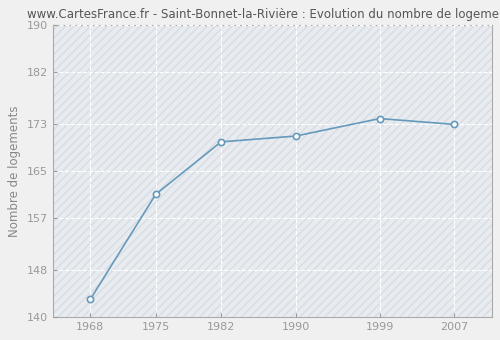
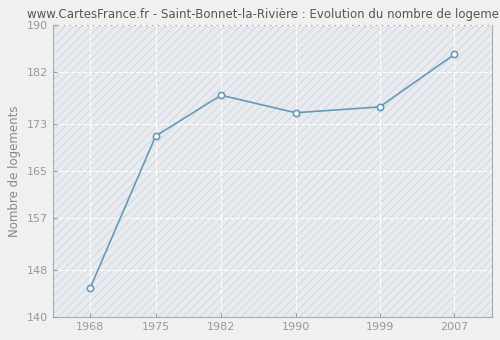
1968: 143 -> 145
1975: 161 -> 171
1982: 170 -> 178
1990: 171 -> 175
1999: 174 -> 176
2007: 173 -> 185
